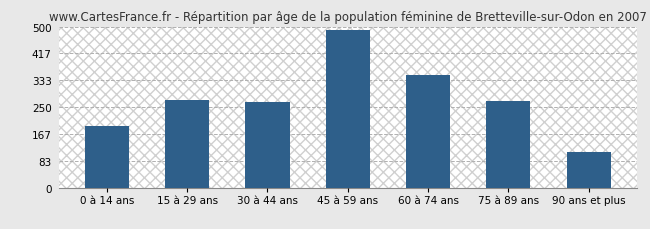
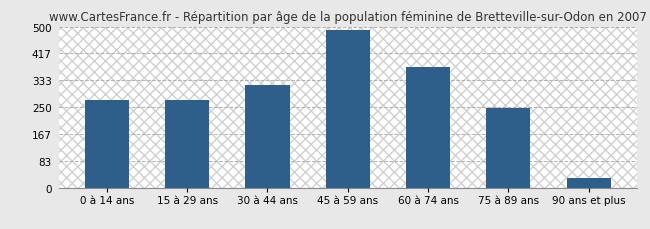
0 à 14 ans: 190 -> 271
30 à 44 ans: 265 -> 320
60 à 74 ans: 350 -> 375
75 à 89 ans: 270 -> 248
90 ans et plus: 110 -> 30
